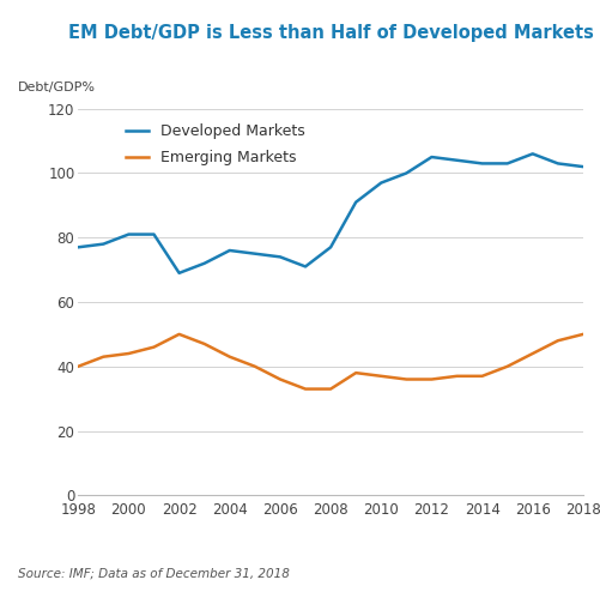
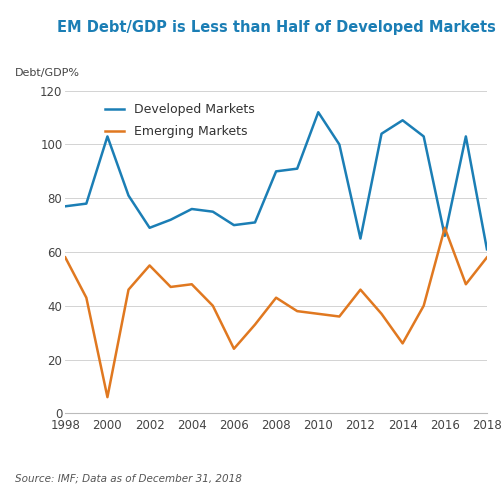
Emerging Markets/1998: 40 -> 58
Developed Markets/2000: 81 -> 103
Emerging Markets/2000: 44 -> 6
Emerging Markets/2002: 50 -> 55
Emerging Markets/2004: 43 -> 48
Developed Markets/2006: 74 -> 70
Emerging Markets/2006: 36 -> 24
Developed Markets/2008: 77 -> 90
Emerging Markets/2008: 33 -> 43
Developed Markets/2010: 97 -> 112
Developed Markets/2012: 105 -> 65
Emerging Markets/2012: 36 -> 46
Developed Markets/2014: 103 -> 109
Emerging Markets/2014: 37 -> 26
Developed Markets/2016: 106 -> 66
Emerging Markets/2016: 44 -> 69
Developed Markets/2018: 102 -> 61
Emerging Markets/2018: 50 -> 58
